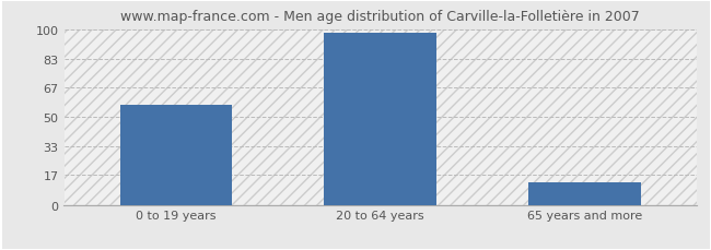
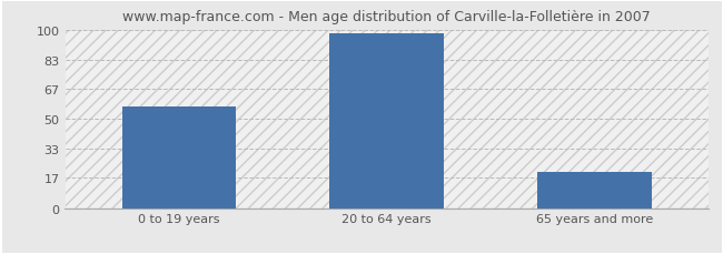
65 years and more: 13 -> 20
